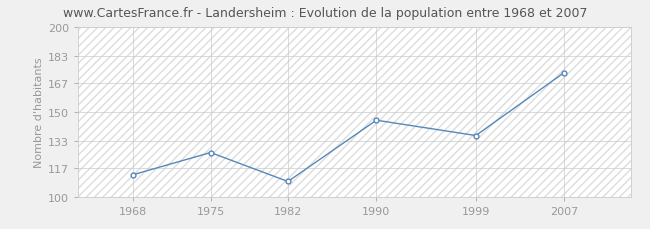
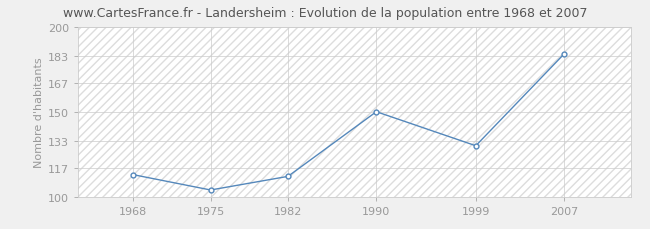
1975: 126 -> 104
1982: 109 -> 112
1990: 145 -> 150
1999: 136 -> 130
2007: 173 -> 184
